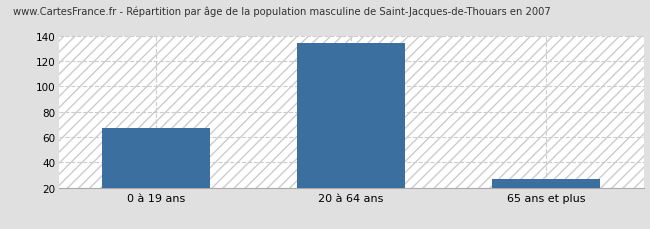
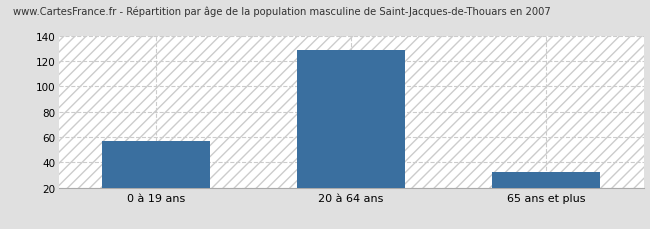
0 à 19 ans: 67 -> 57
20 à 64 ans: 134 -> 129
65 ans et plus: 27 -> 32
